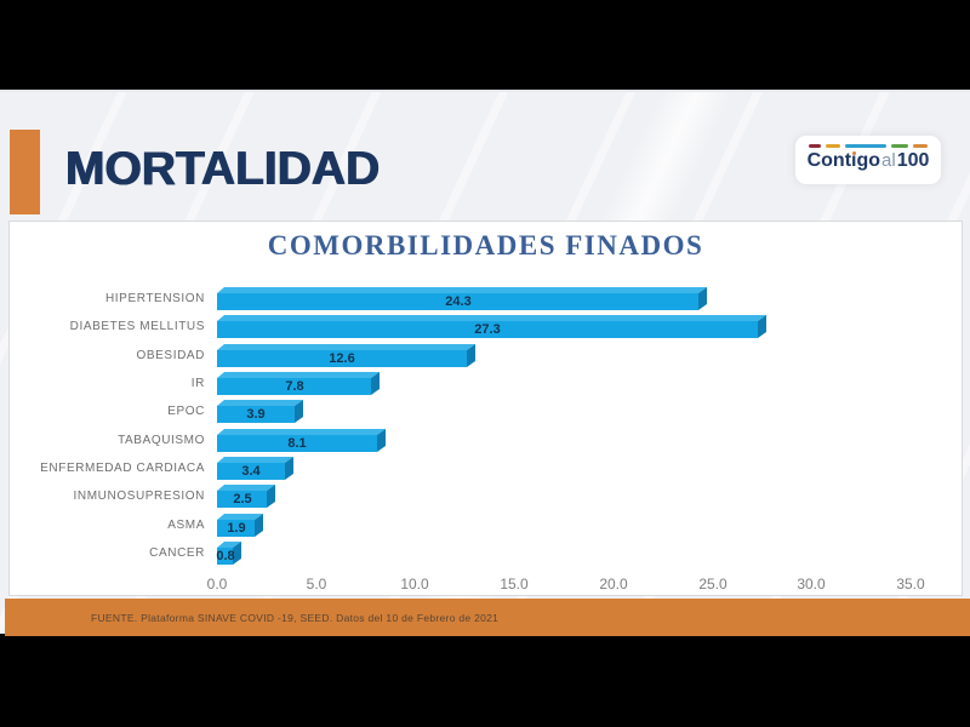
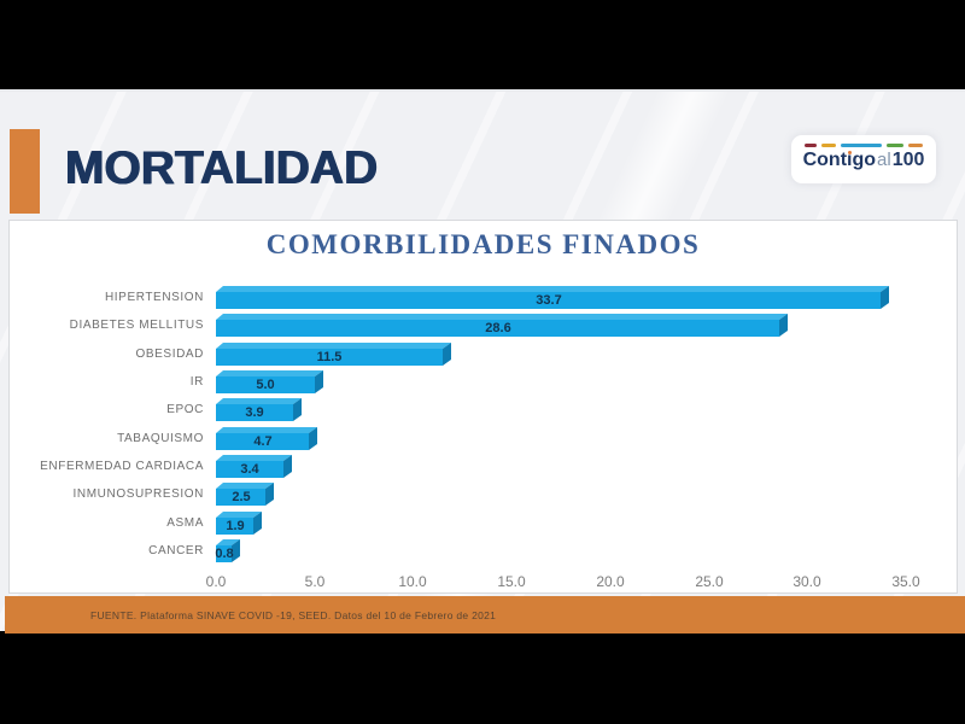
HIPERTENSION: 24.3 -> 33.7
DIABETES MELLITUS: 27.3 -> 28.6
OBESIDAD: 12.6 -> 11.5
IR: 7.8 -> 5.0
TABAQUISMO: 8.1 -> 4.7
